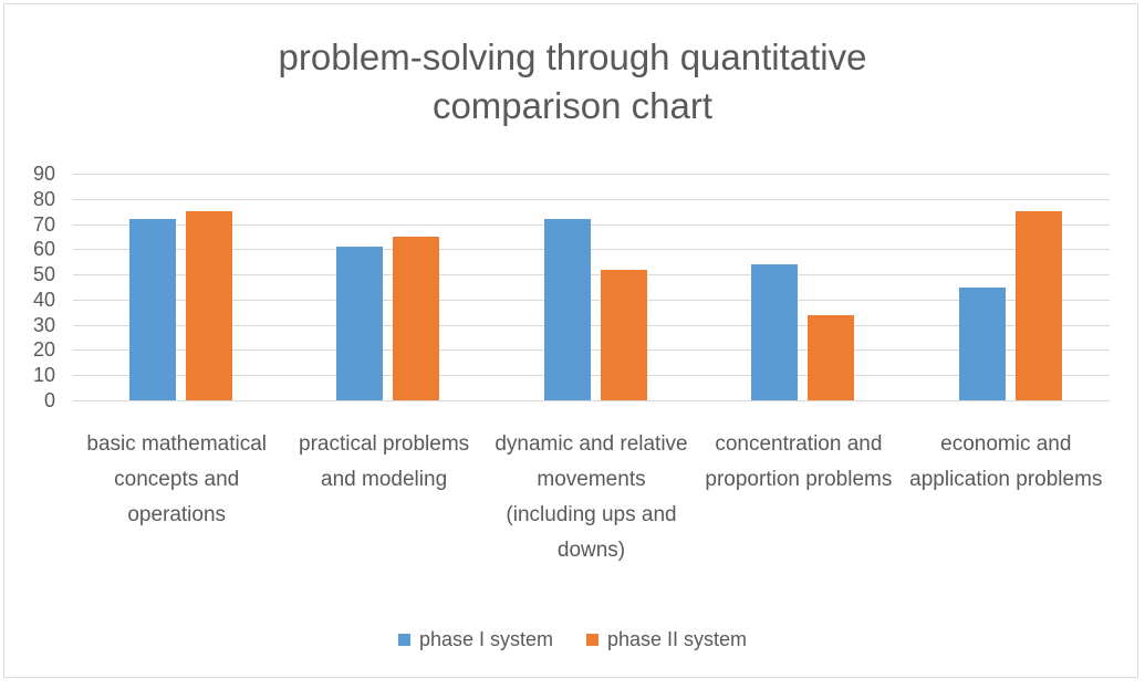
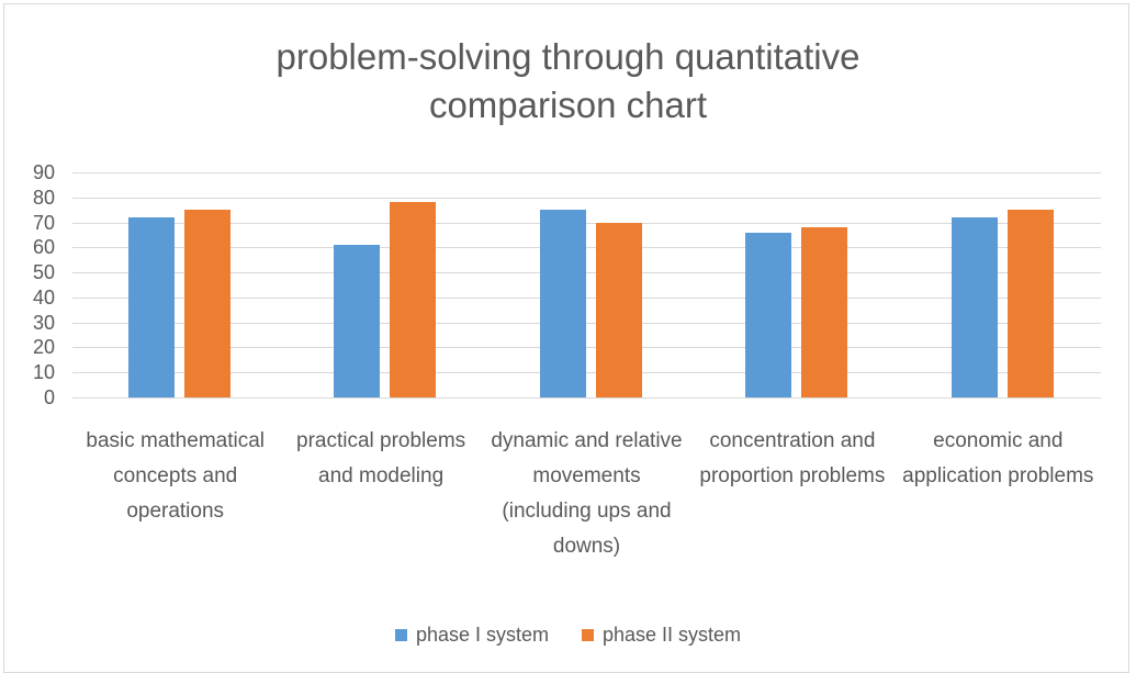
phase II system/practical problems and modeling: 65 -> 78
phase I system/dynamic and relative movements (including ups and downs): 72 -> 75
phase II system/dynamic and relative movements (including ups and downs): 52 -> 70
phase I system/concentration and proportion problems: 54 -> 66
phase II system/concentration and proportion problems: 34 -> 68
phase I system/economic and application problems: 45 -> 72
